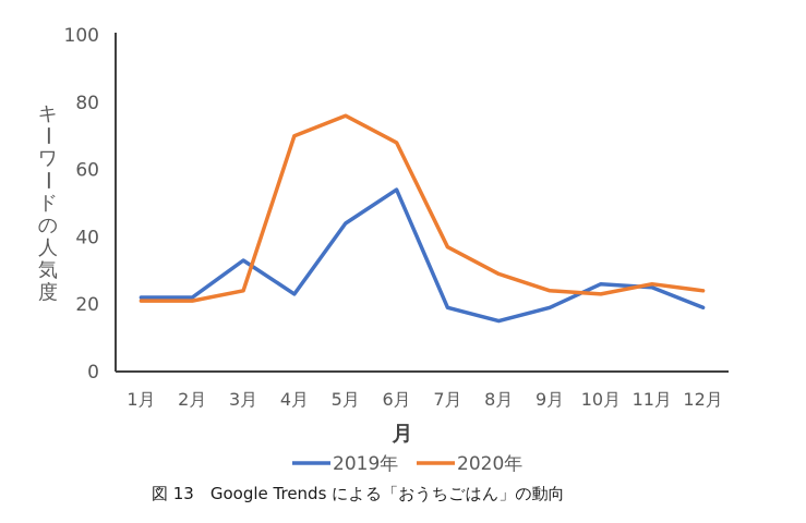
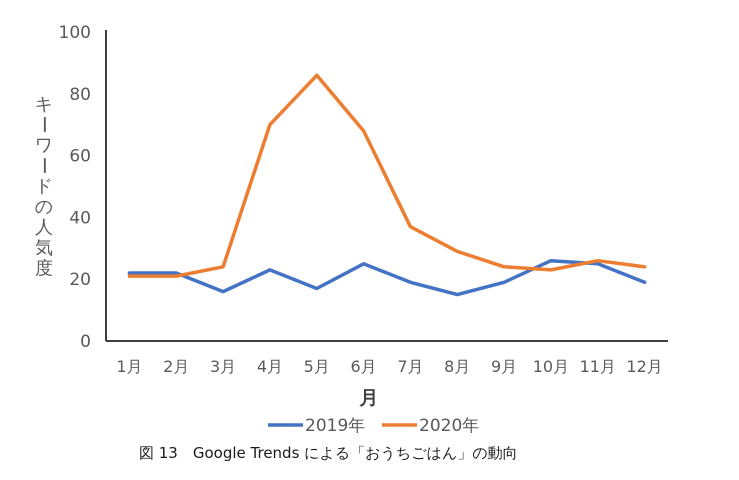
2019年/3月: 33 -> 16
2019年/5月: 44 -> 17
2020年/5月: 76 -> 86
2019年/6月: 54 -> 25
